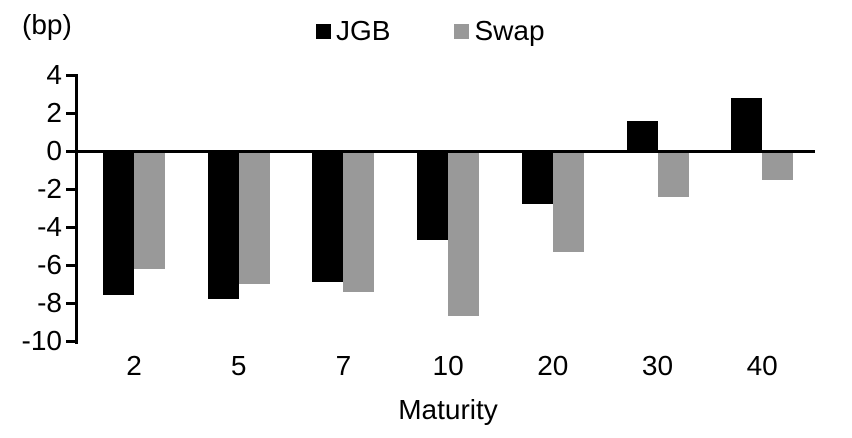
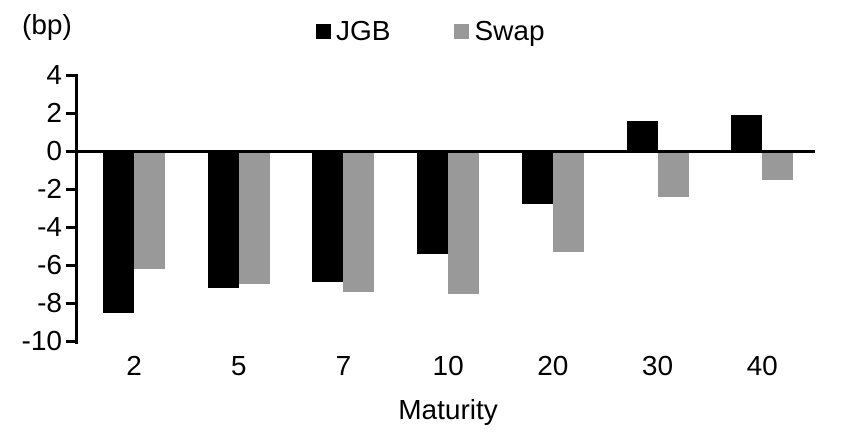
JGB/2: -7.6 -> -8.5
JGB/5: -7.8 -> -7.2
JGB/10: -4.7 -> -5.4
Swap/10: -8.7 -> -7.5
JGB/40: 2.8 -> 1.9
